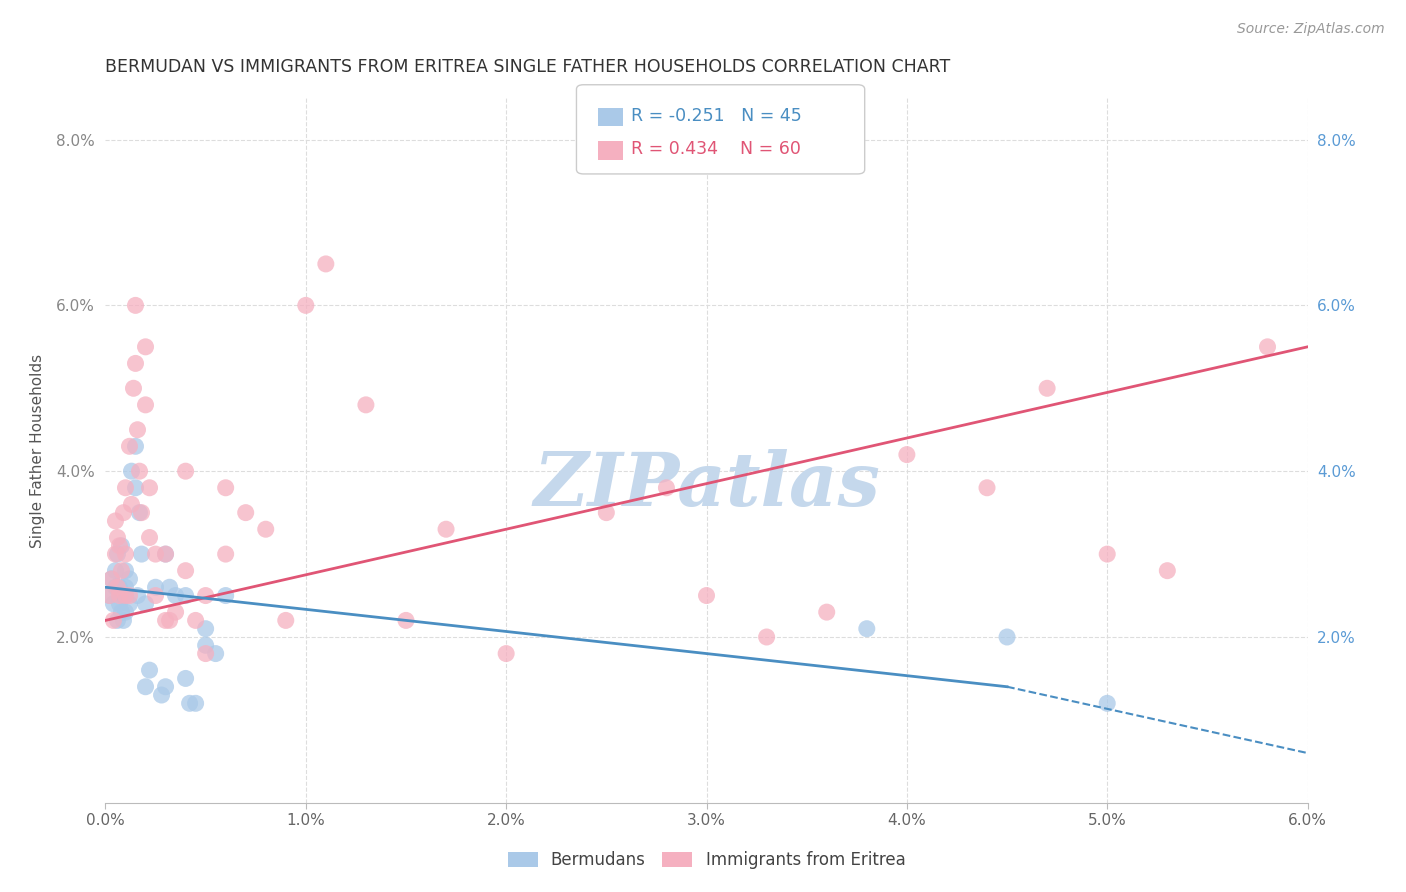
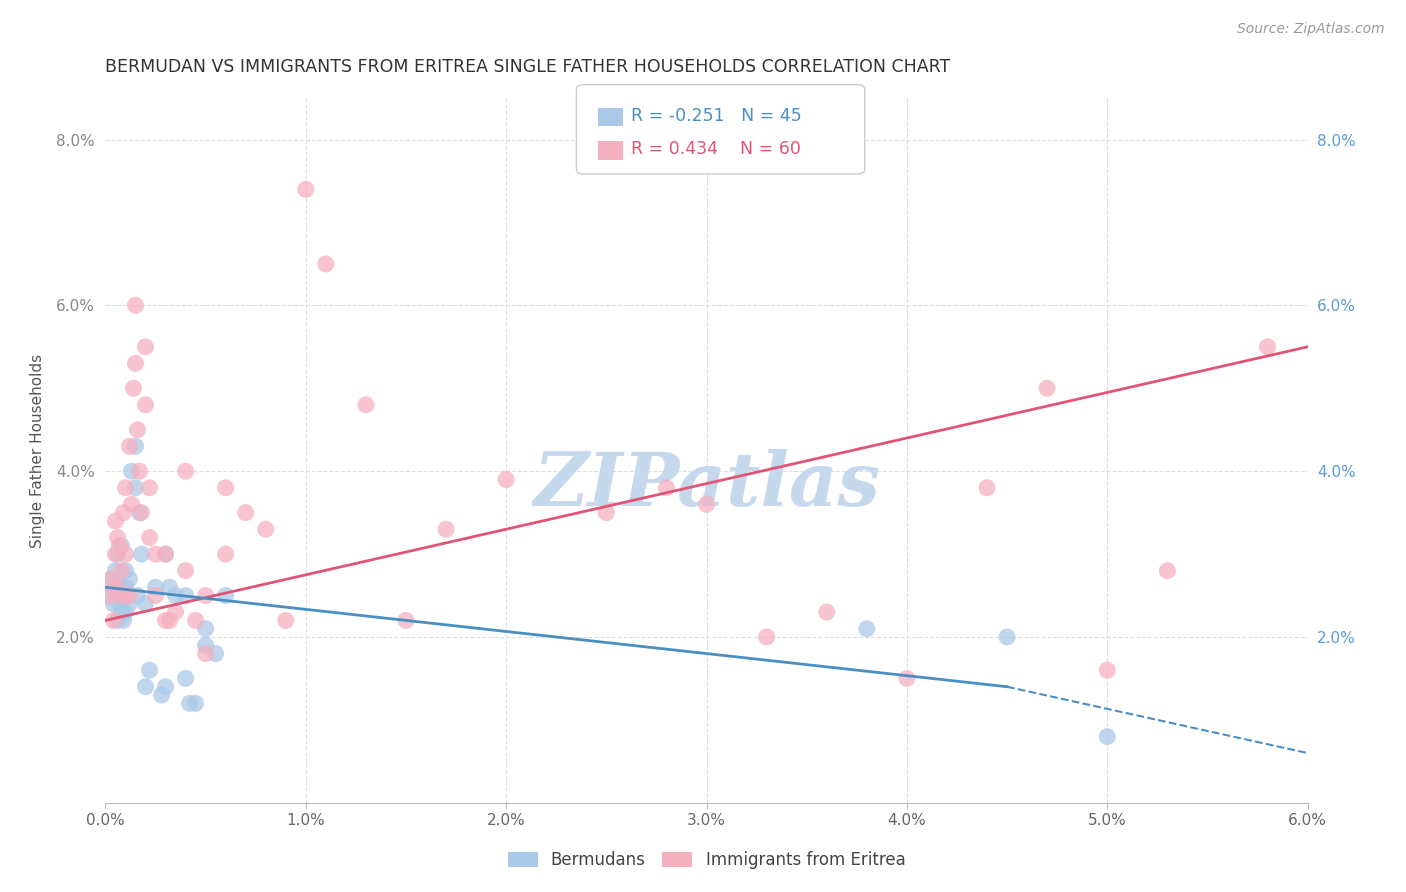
Immigrants from Eritrea/1.0%: 6.0% -> 7.4%
Immigrants from Eritrea/2.0%: 1.8% -> 3.9%
Immigrants from Eritrea/3.0%: 2.5% -> 3.6%
Immigrants from Eritrea/4.0%: 4.2% -> 1.5%
Bermudans/5.0%: 1.2% -> 0.8%
Immigrants from Eritrea/5.0%: 3.0% -> 1.6%
